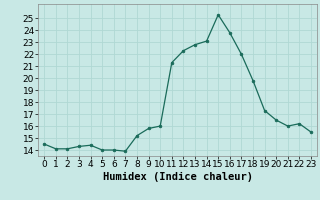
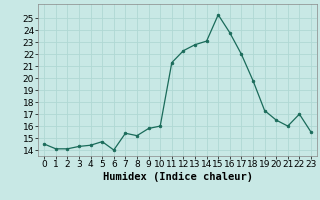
5: 14.0 -> 14.7
7: 13.9 -> 15.4
22: 16.2 -> 17.0
